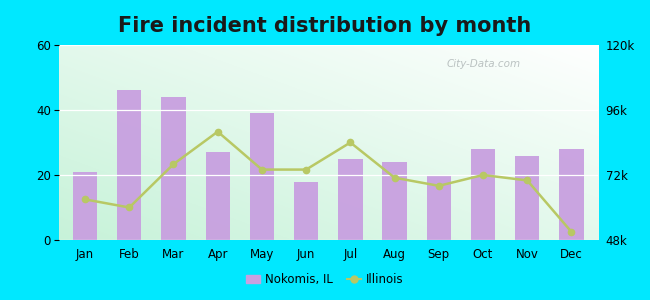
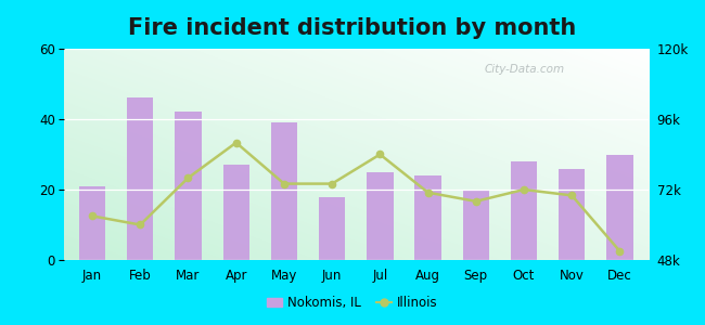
Nokomis, IL/Mar: 44 -> 42
Nokomis, IL/Dec: 28 -> 30
